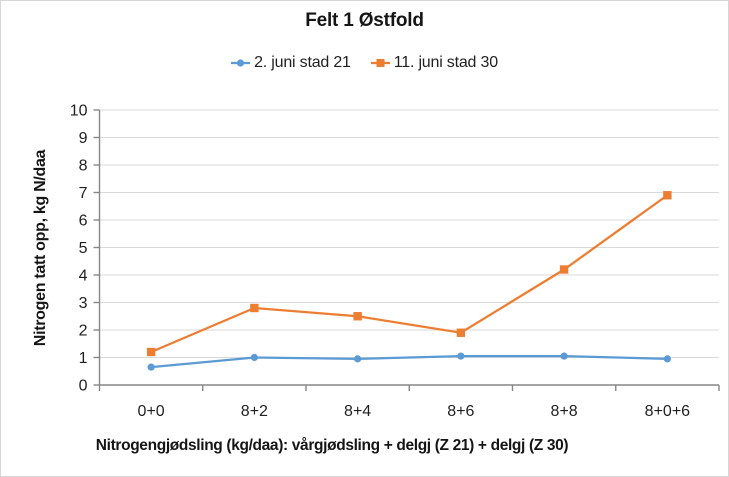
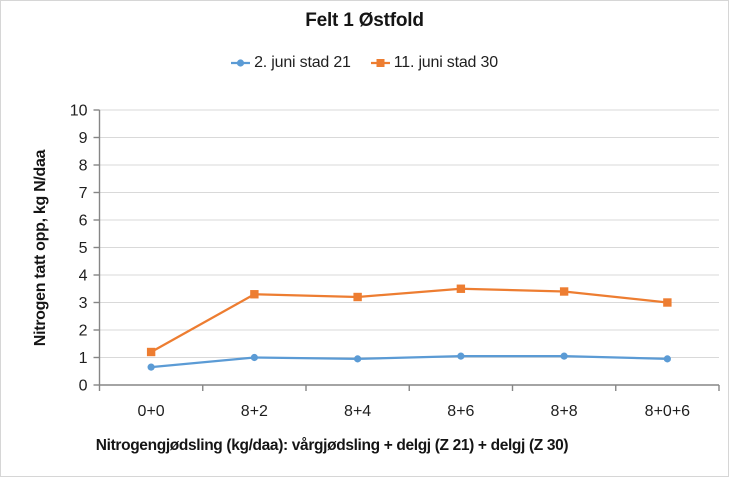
11. juni stad 30/8+2: 2.8 -> 3.3
11. juni stad 30/8+4: 2.5 -> 3.2
11. juni stad 30/8+6: 1.9 -> 3.5
11. juni stad 30/8+8: 4.2 -> 3.4
11. juni stad 30/8+0+6: 6.9 -> 3.0
